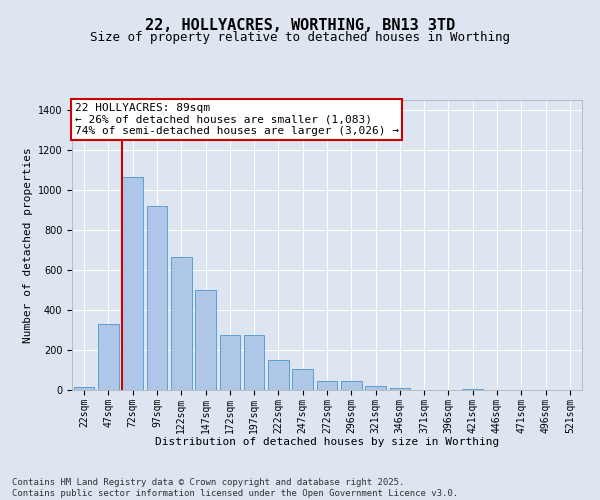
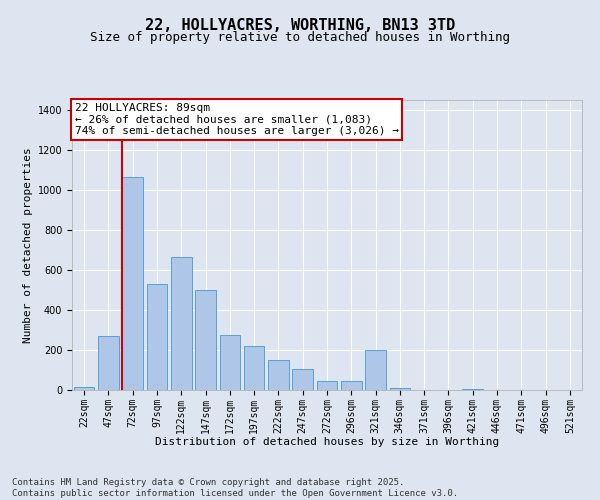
47sqm: 330 -> 270
97sqm: 920 -> 530
197sqm: 280 -> 220
321sqm: 20 -> 200
